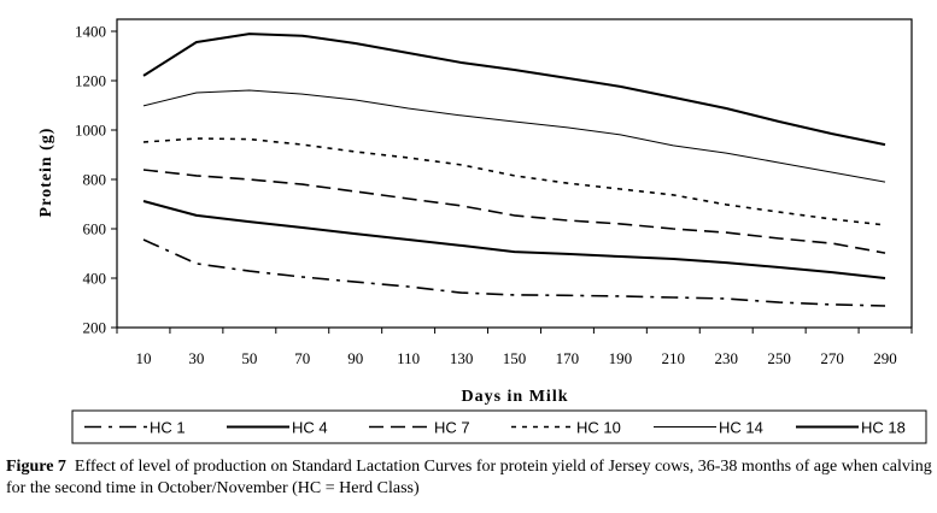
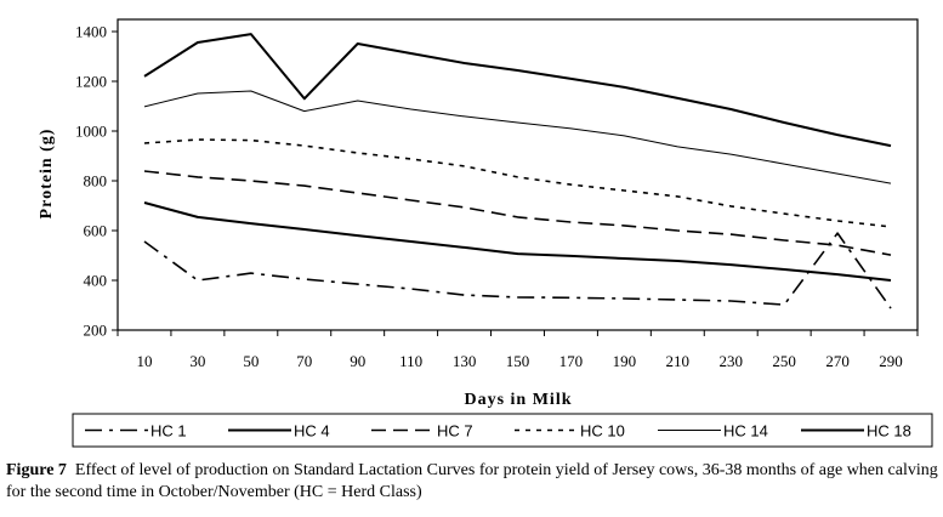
HC 1/30: 460 -> 400
HC 14/70: 1150 -> 1080
HC 18/70: 1380 -> 1130
HC 1/270: 290 -> 590
